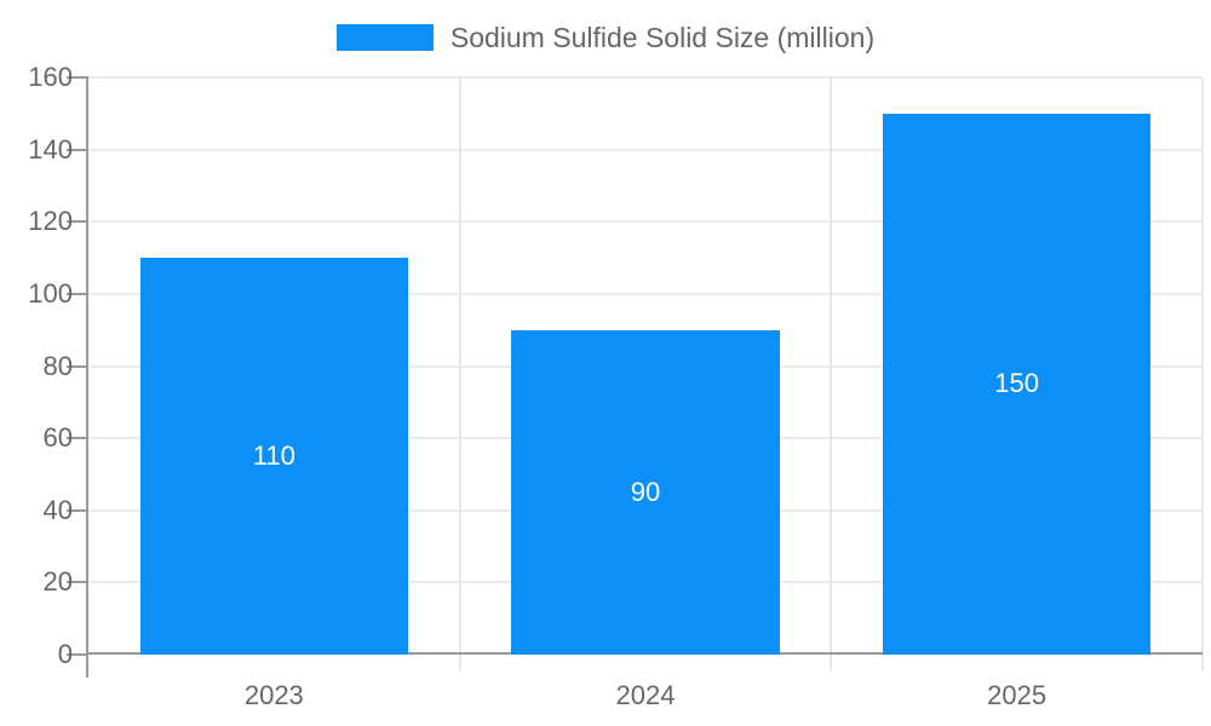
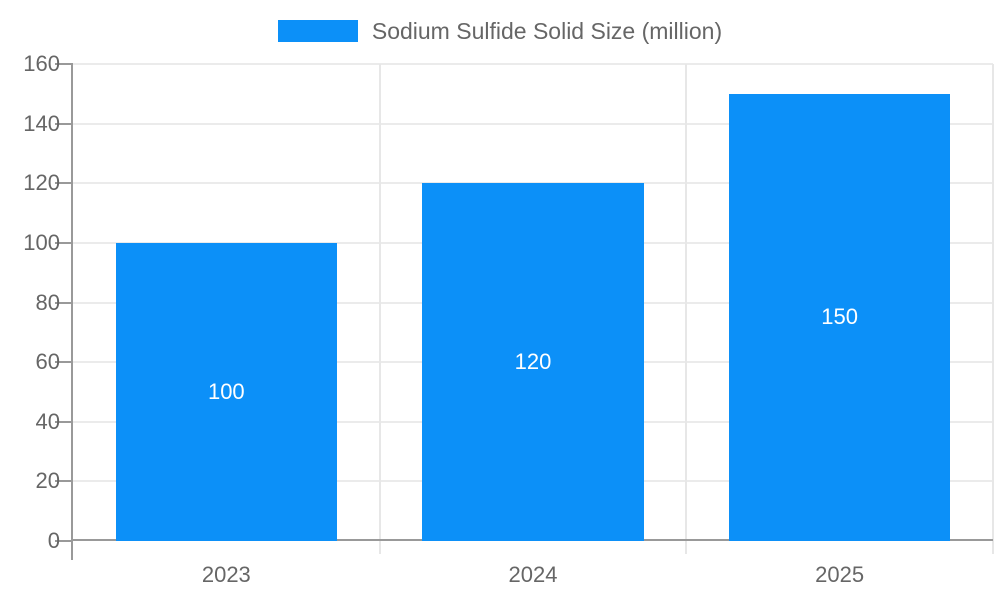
2023: 110 -> 100
2024: 90 -> 120
